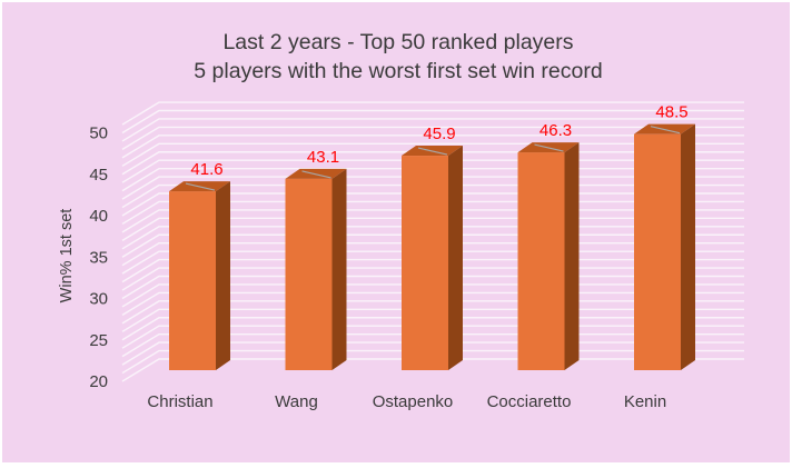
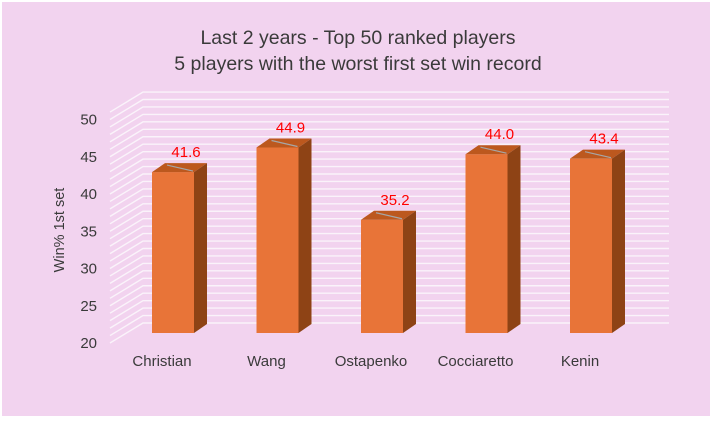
Wang: 43.1 -> 44.9
Ostapenko: 45.9 -> 35.2
Cocciaretto: 46.3 -> 44.0
Kenin: 48.5 -> 43.4
